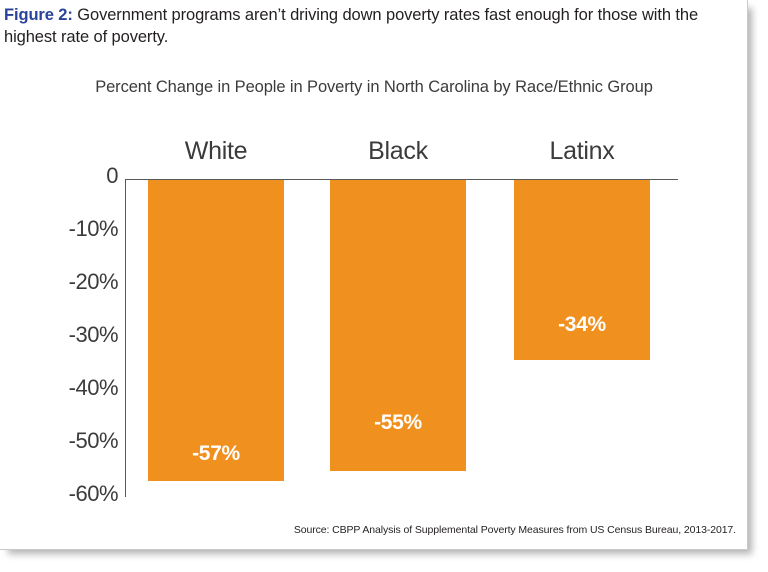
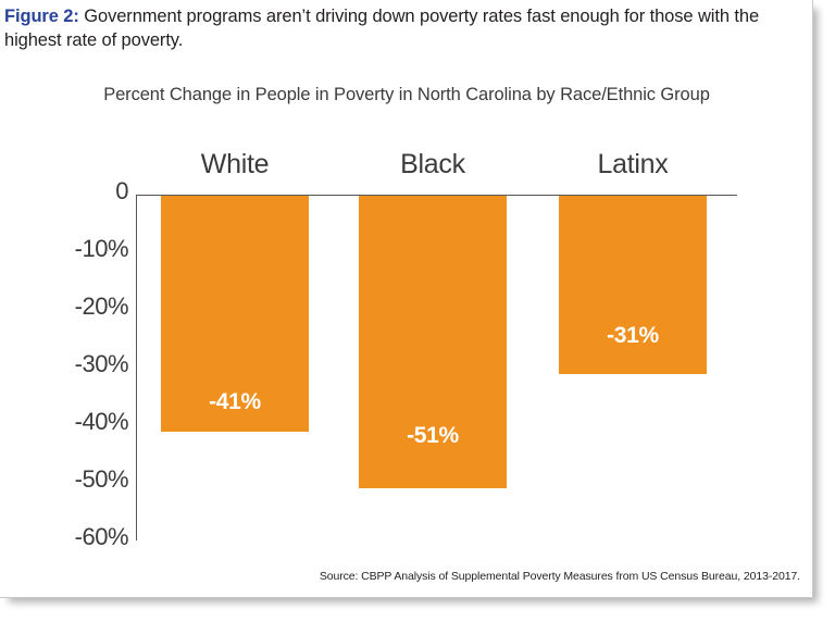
White: -57% -> -41%
Black: -55% -> -51%
Latinx: -34% -> -31%
